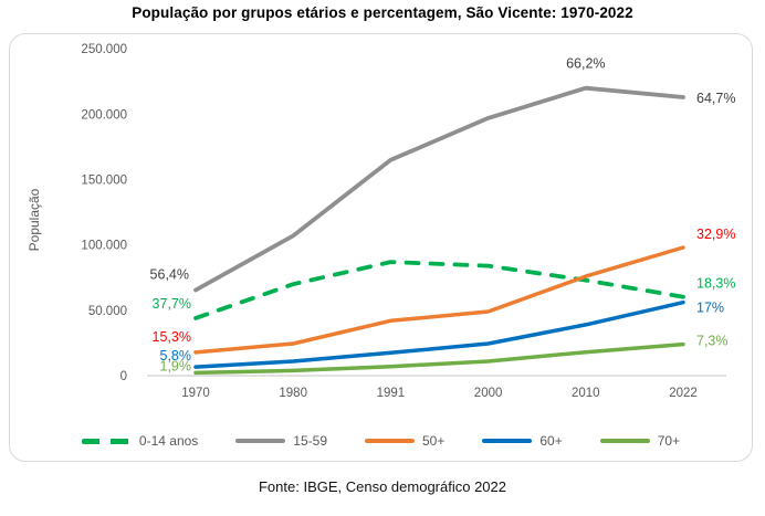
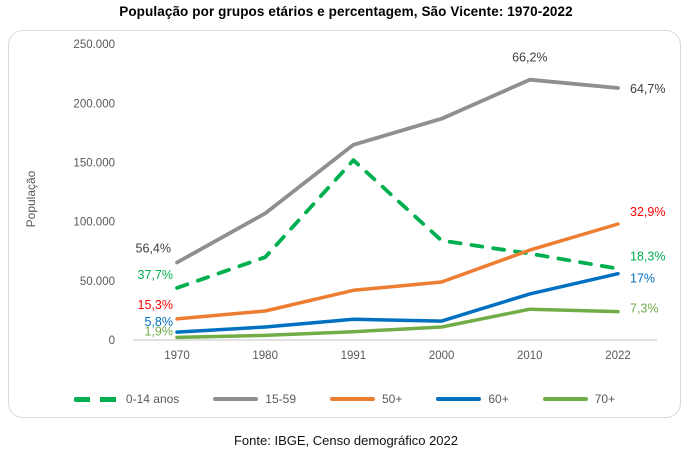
0-14 anos/1991: 87000 -> 152000
15-59/2000: 197000 -> 187000
60+/2000: 24000 -> 16000
70+/2010: 18000 -> 26000
